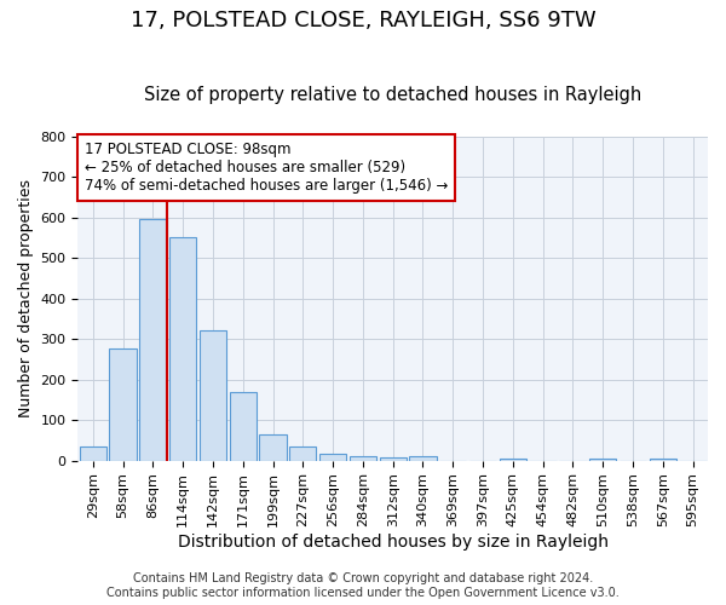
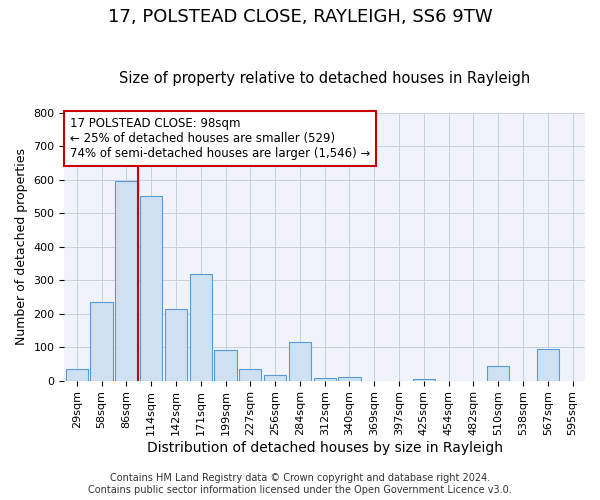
58sqm: 278 -> 235
142sqm: 322 -> 215
171sqm: 168 -> 320
199sqm: 65 -> 90
284sqm: 10 -> 115
510sqm: 5 -> 45
567sqm: 5 -> 95
